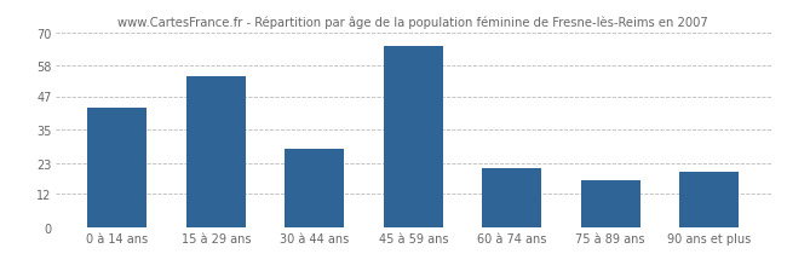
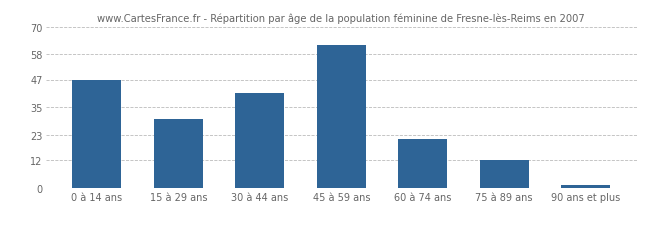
0 à 14 ans: 43 -> 47
15 à 29 ans: 54 -> 30
30 à 44 ans: 28 -> 41
45 à 59 ans: 65 -> 62
75 à 89 ans: 17 -> 12
90 ans et plus: 20 -> 1
